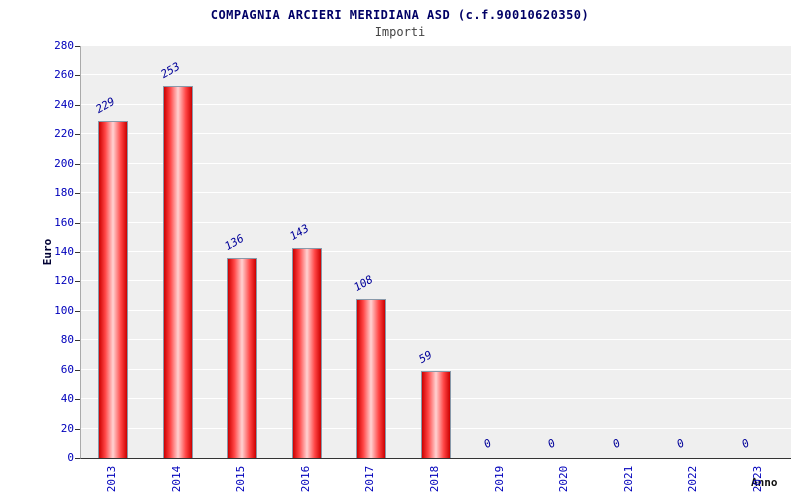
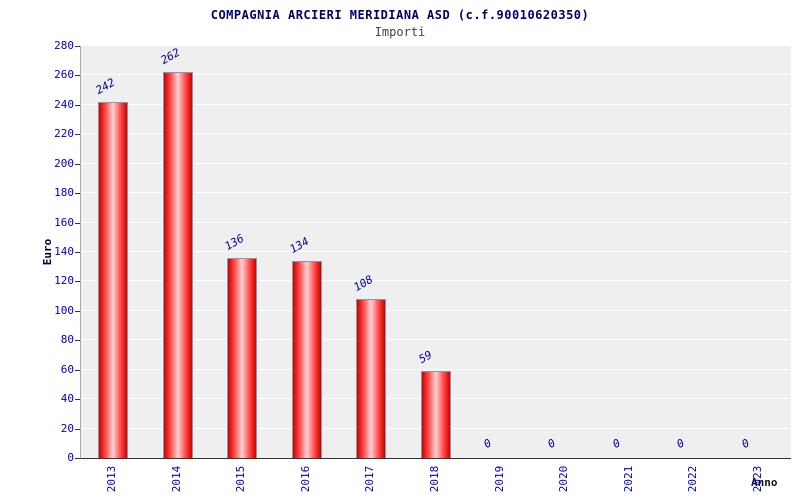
2013: 229 -> 242
2014: 253 -> 262
2016: 143 -> 134
